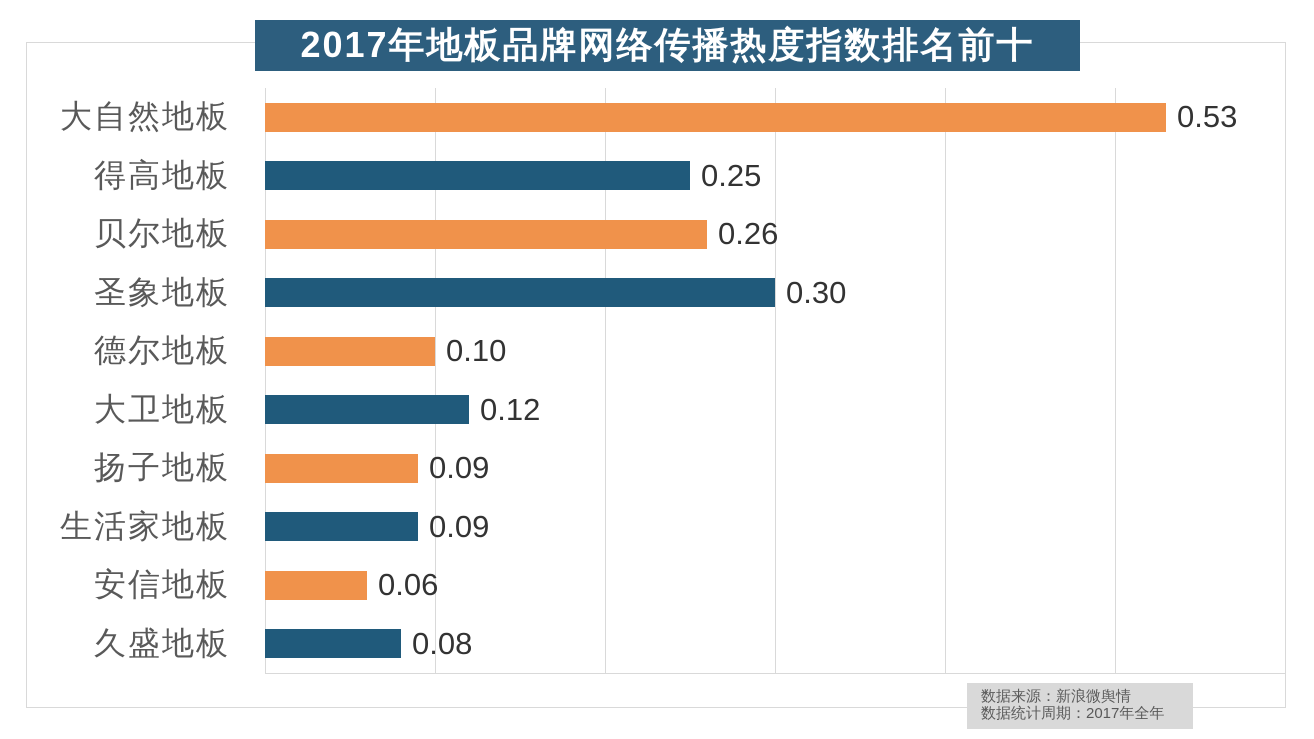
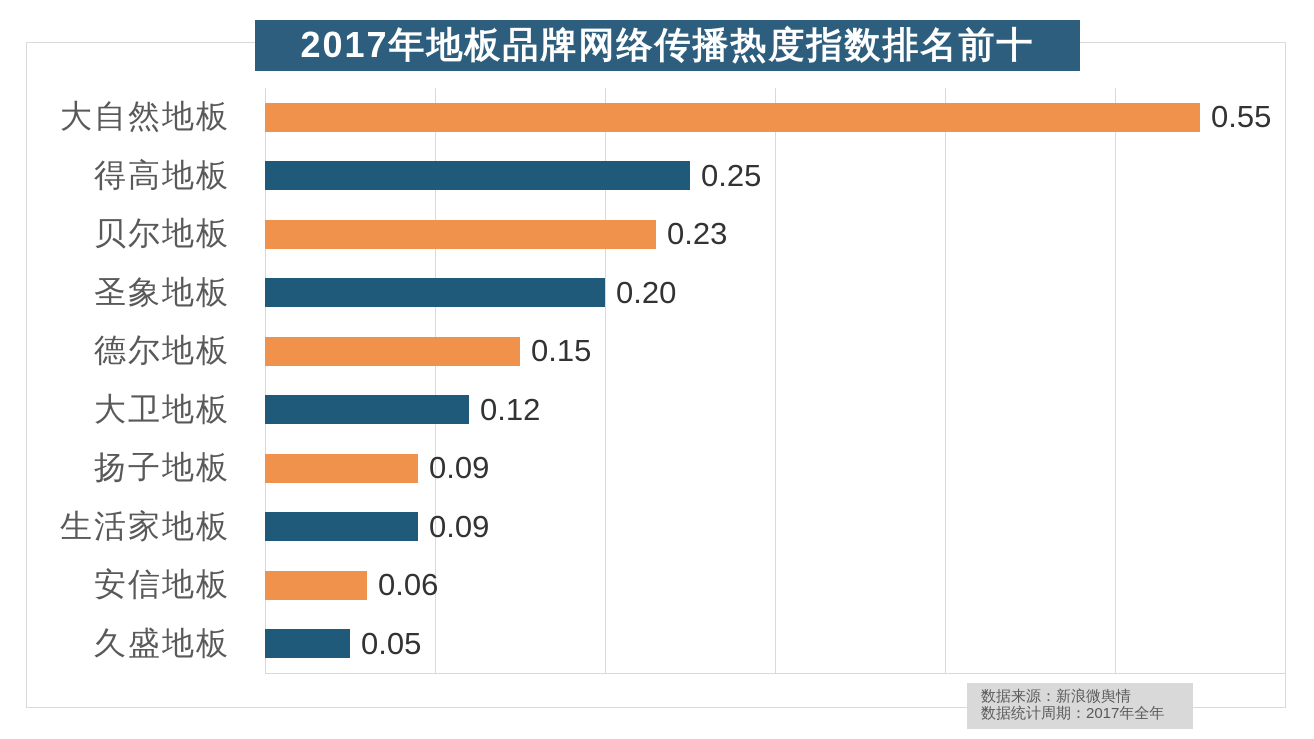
大自然地板: 0.53 -> 0.55
贝尔地板: 0.26 -> 0.23
圣象地板: 0.30 -> 0.20
德尔地板: 0.10 -> 0.15
久盛地板: 0.08 -> 0.05
